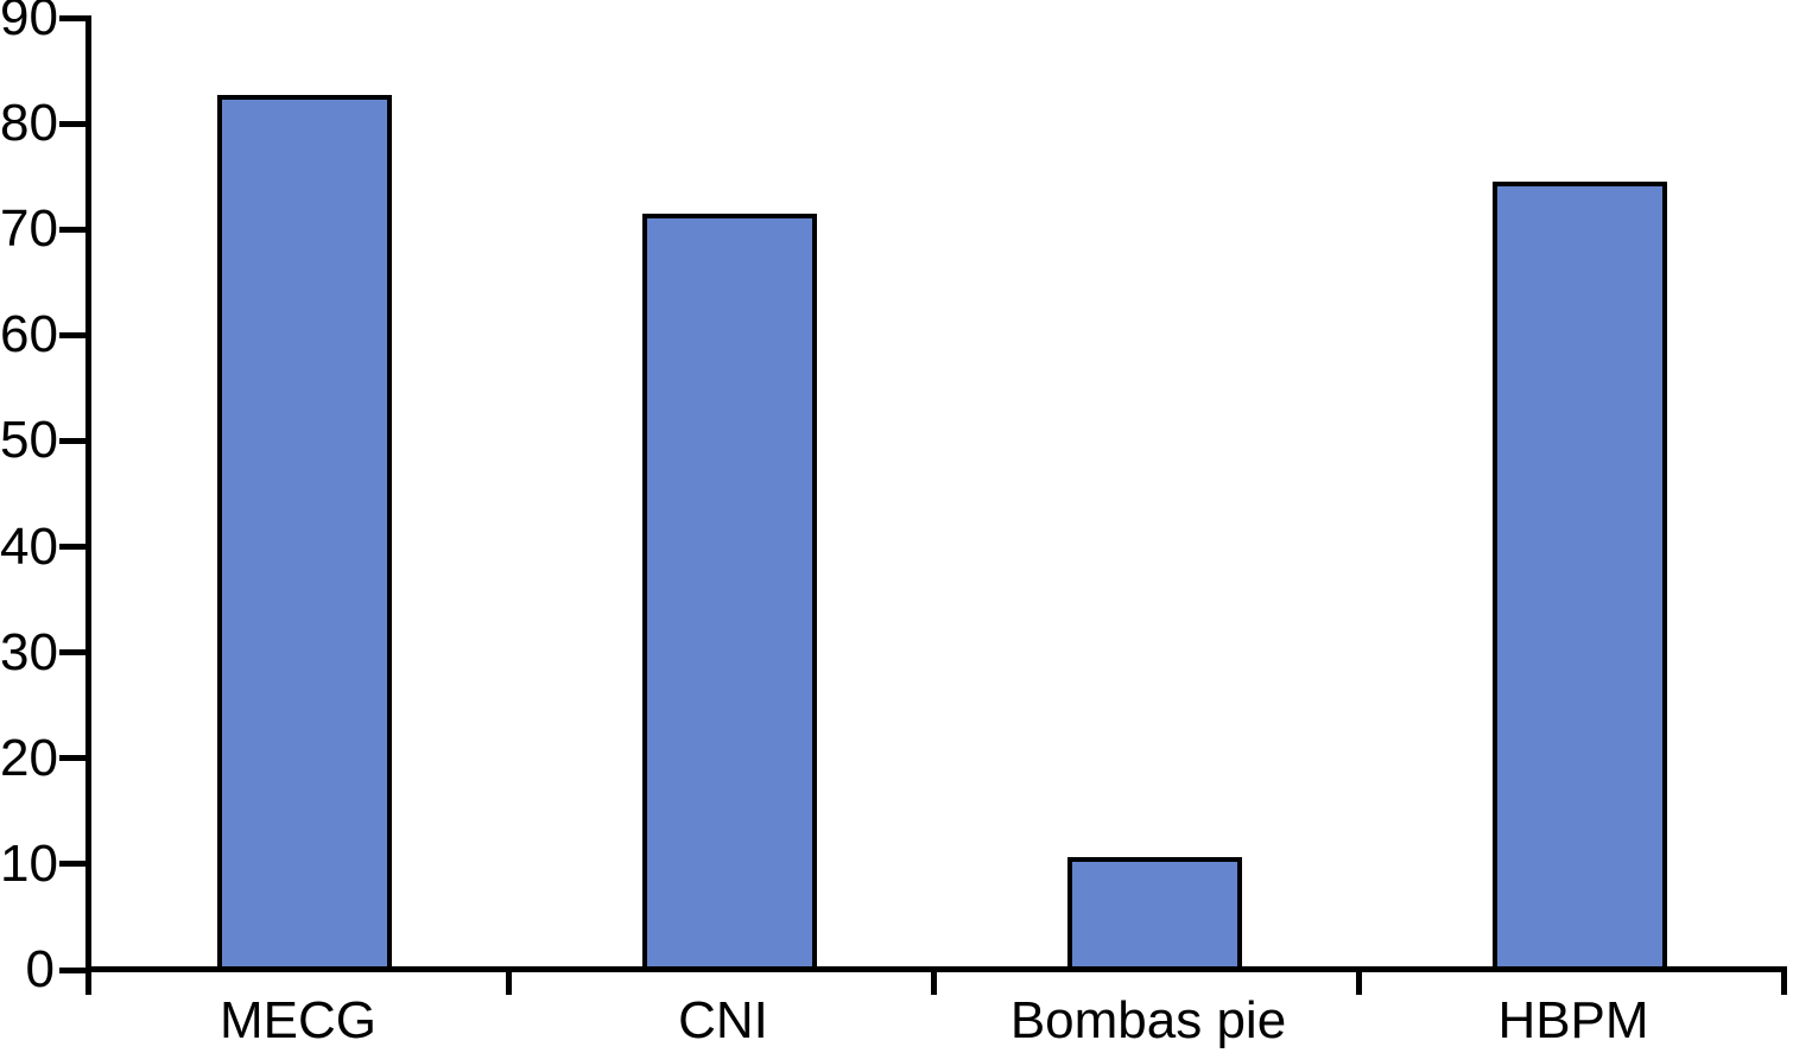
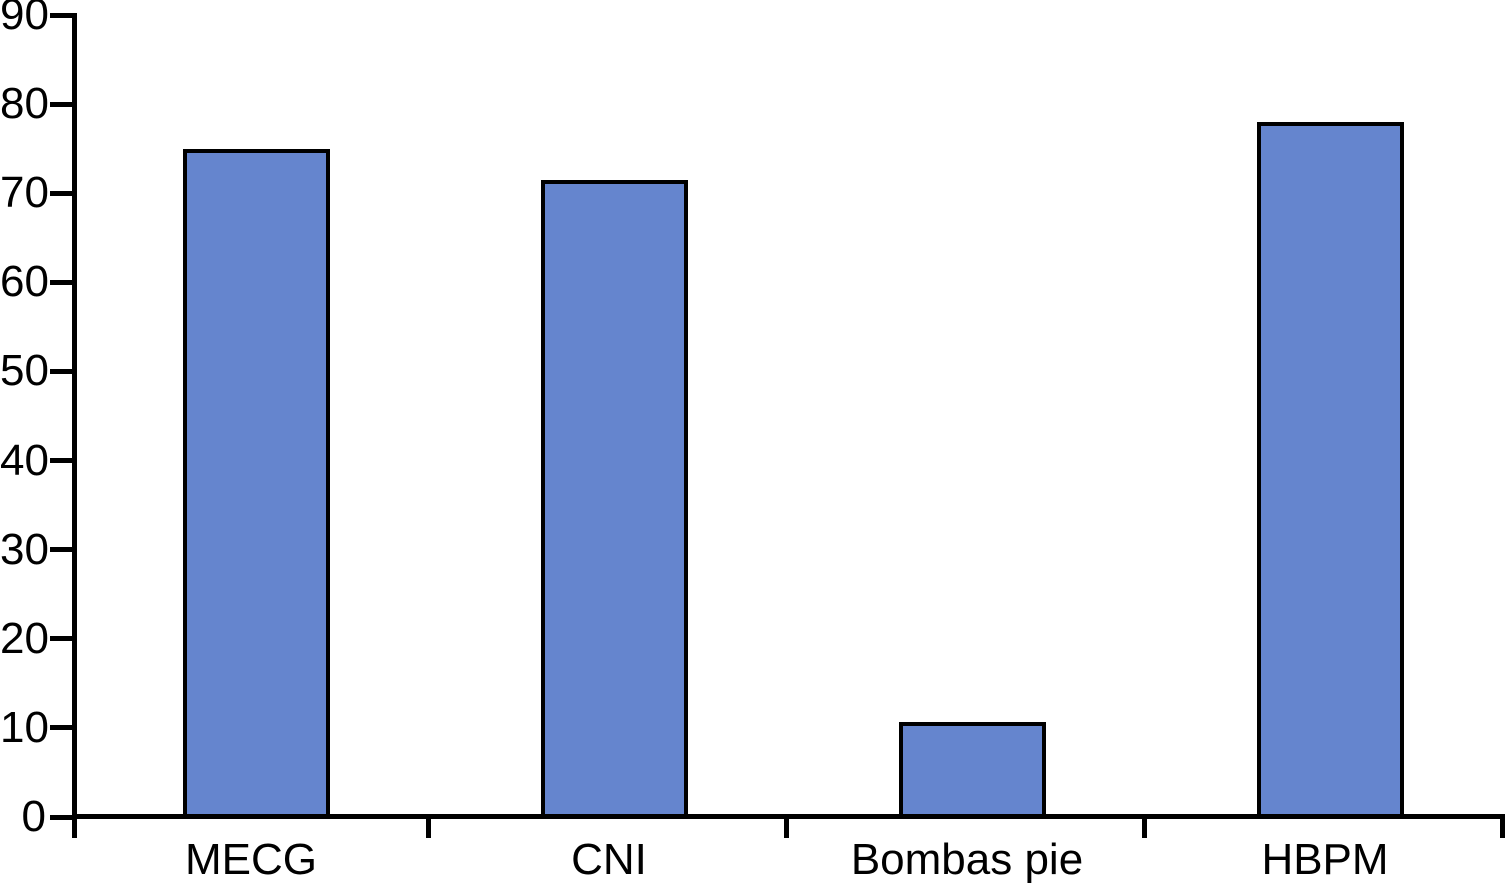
MECG: 83 -> 75
HBPM: 74 -> 78
